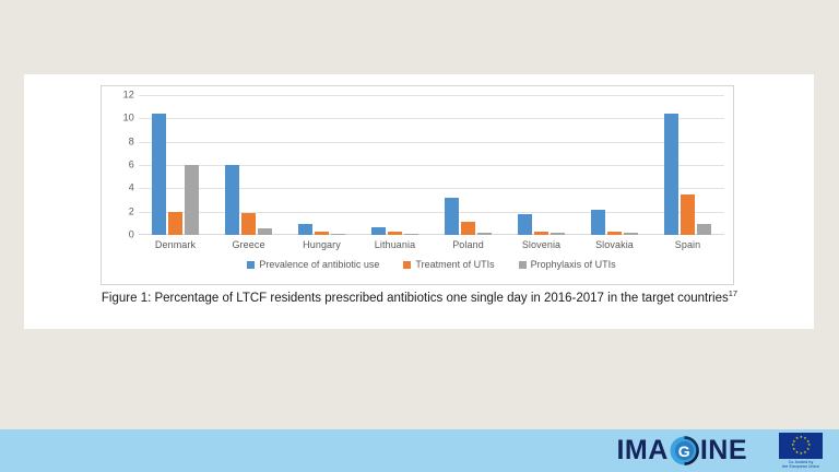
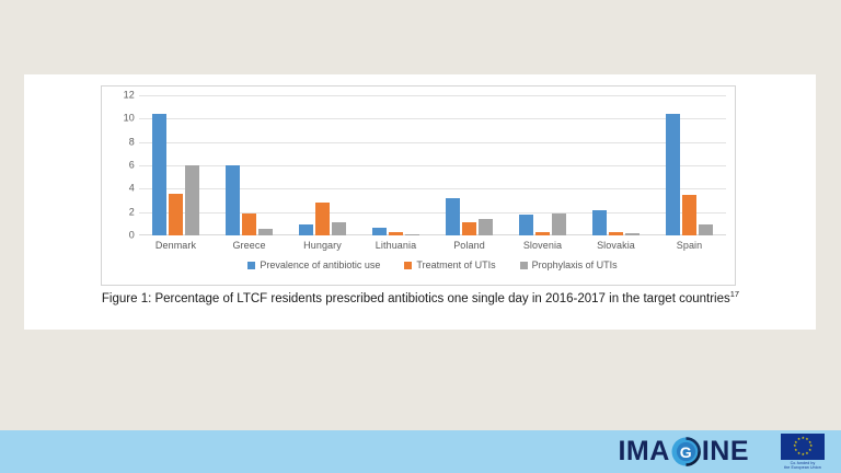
Treatment of UTIs/Denmark: 2.0 -> 3.6
Treatment of UTIs/Hungary: 0.3 -> 2.8
Prophylaxis of UTIs/Hungary: 0.1 -> 1.1
Prophylaxis of UTIs/Poland: 0.1 -> 1.4
Prophylaxis of UTIs/Slovenia: 0.1 -> 1.9
